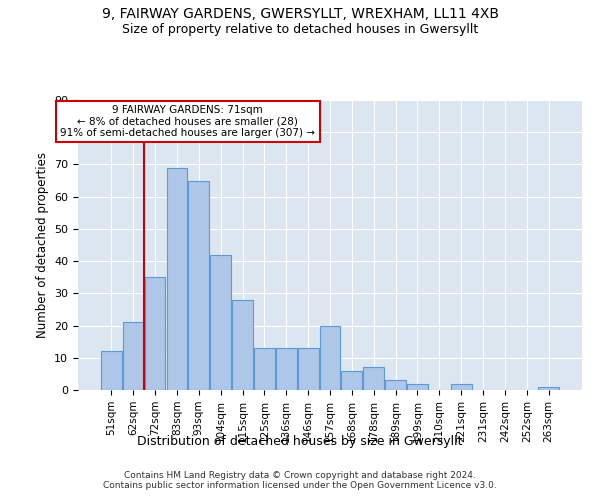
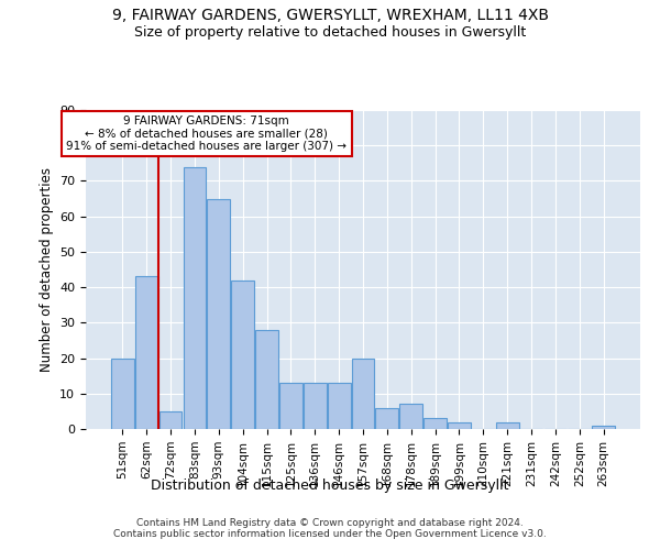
51sqm: 12 -> 20
62sqm: 21 -> 43
72sqm: 35 -> 5
83sqm: 69 -> 74
